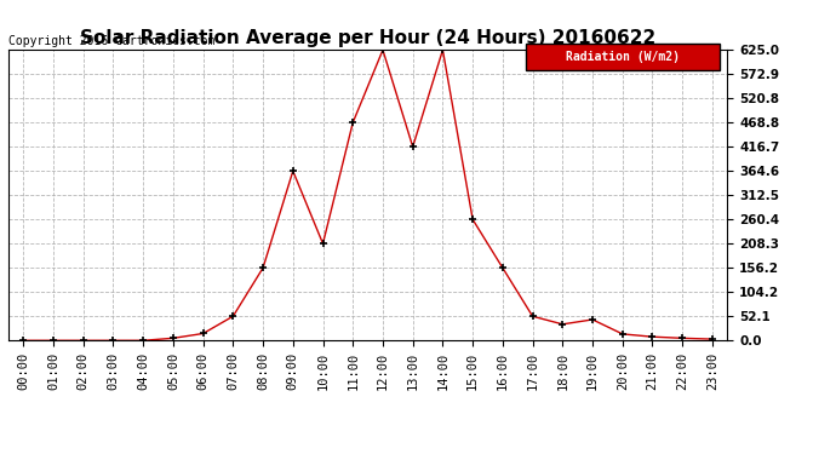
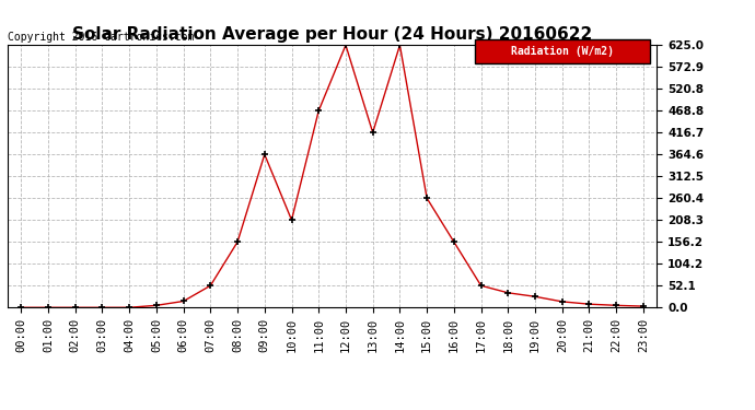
19:00: 45 -> 26
